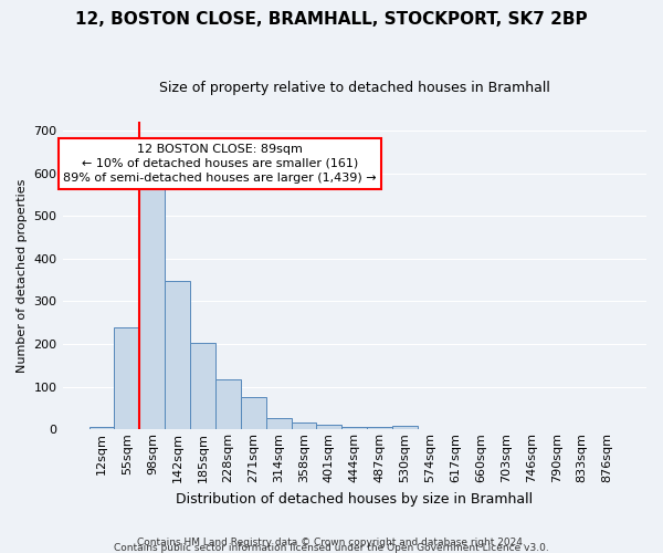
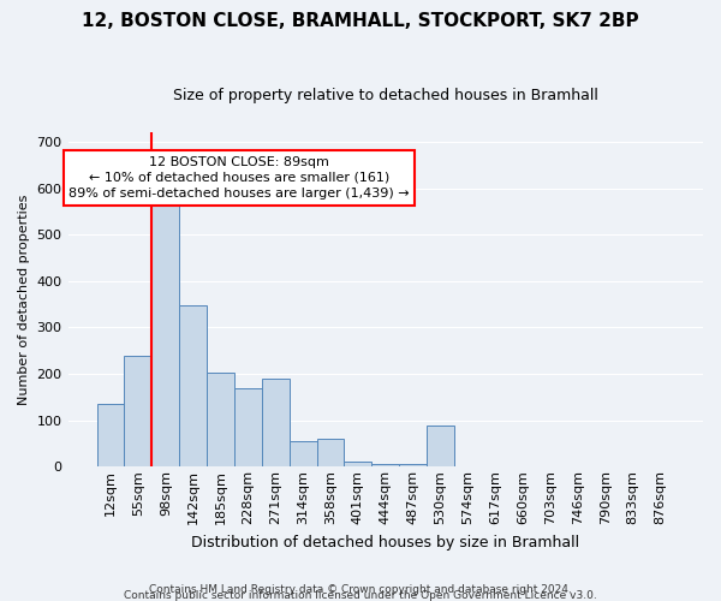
12sqm: 7 -> 135
228sqm: 118 -> 170
271sqm: 75 -> 190
314sqm: 27 -> 55
358sqm: 15 -> 60
530sqm: 8 -> 90
